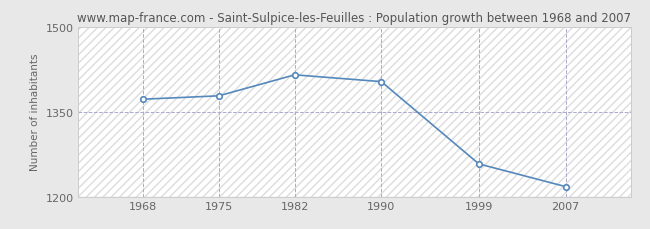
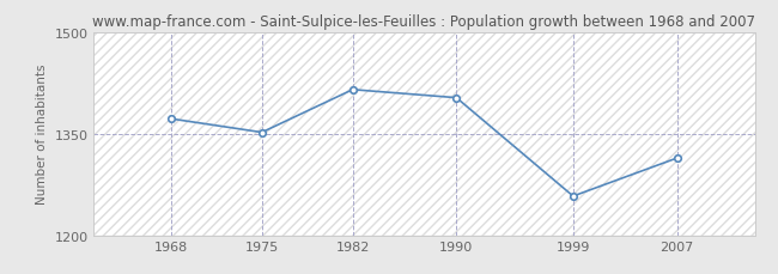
1975: 1378 -> 1352
2007: 1218 -> 1314
